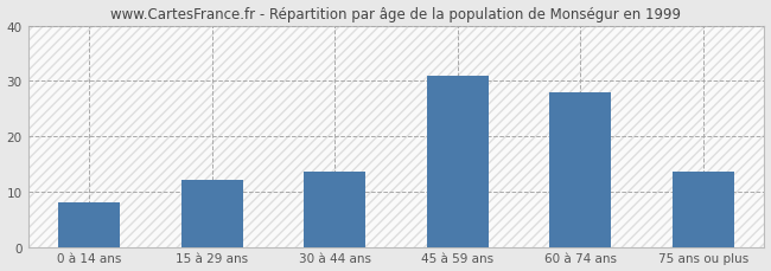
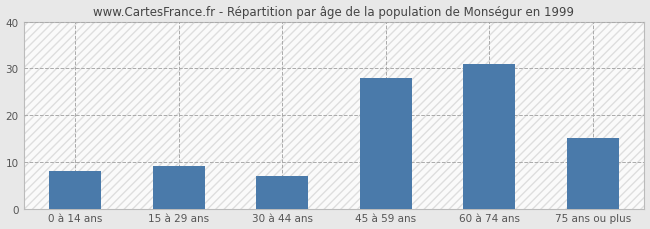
15 à 29 ans: 12.0 -> 9.0
30 à 44 ans: 13.5 -> 7.0
45 à 59 ans: 31.0 -> 28.0
60 à 74 ans: 28.0 -> 31.0
75 ans ou plus: 13.5 -> 15.0
